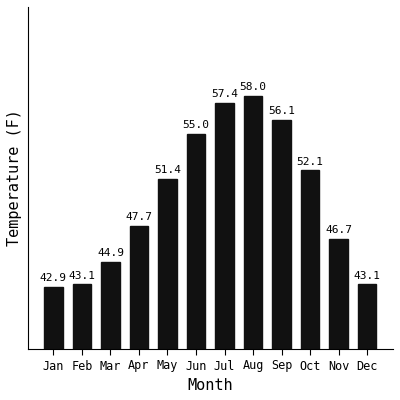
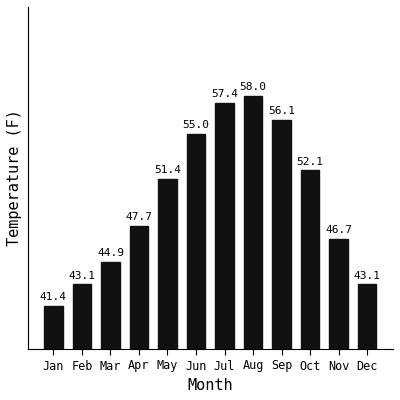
Jan: 42.9 -> 41.4
